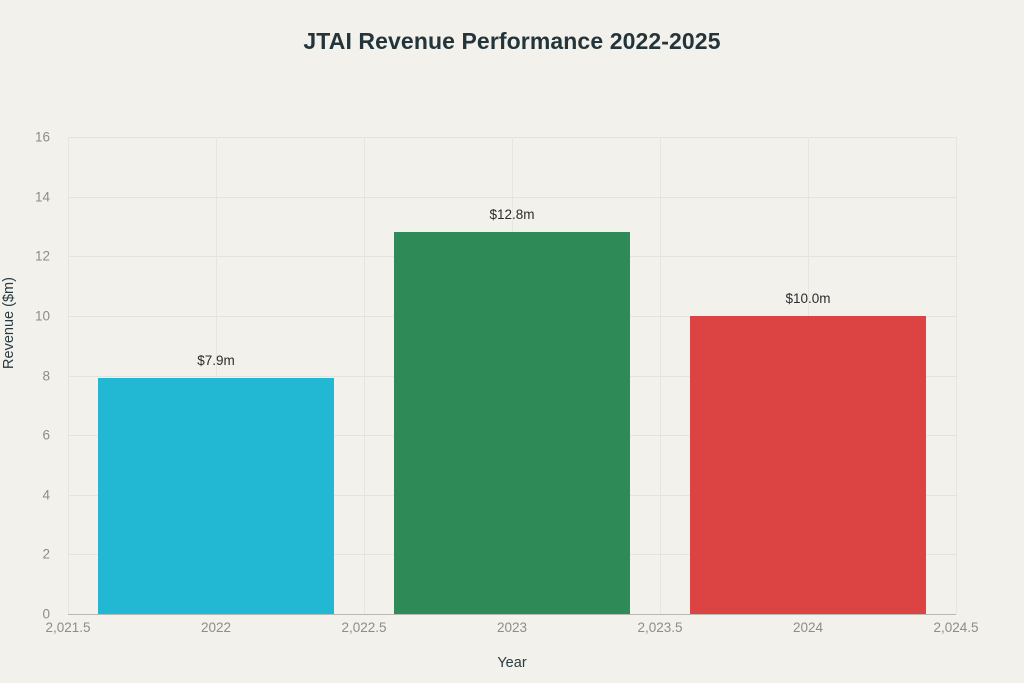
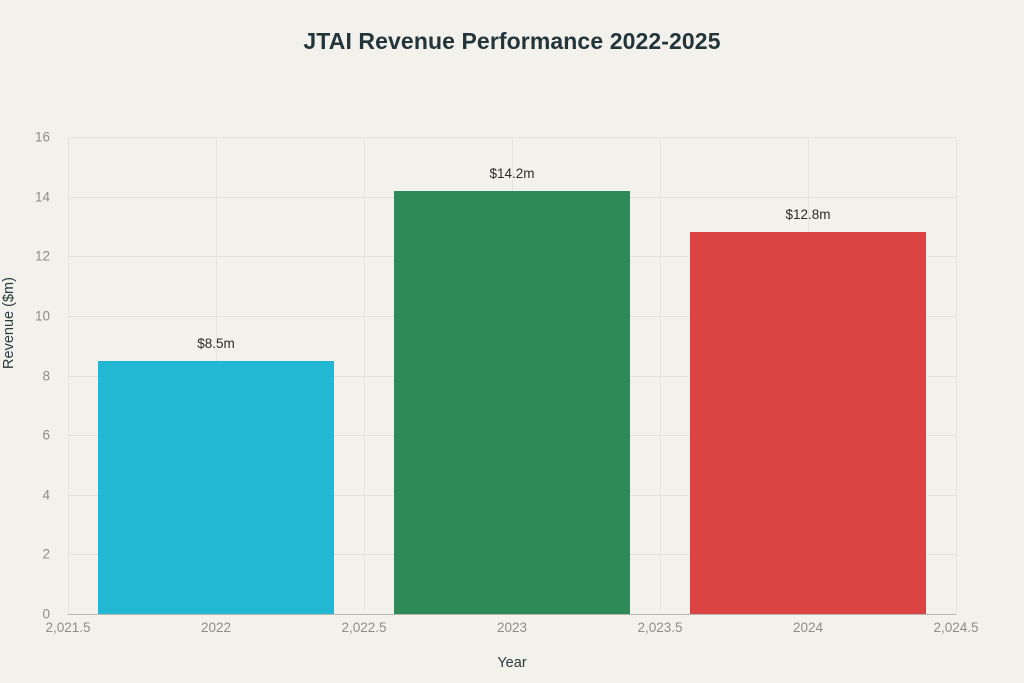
2022: $7.9m -> $8.5m
2023: $12.8m -> $14.2m
2024: $10.0m -> $12.8m
